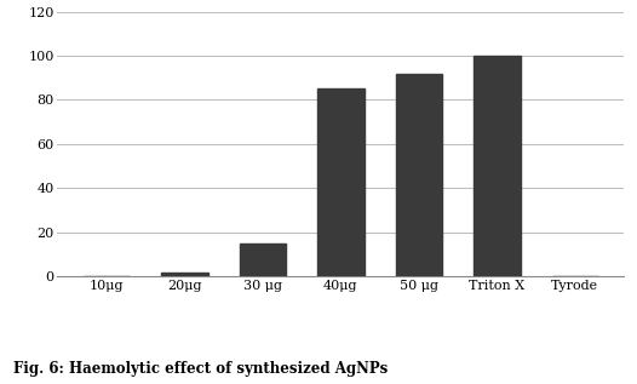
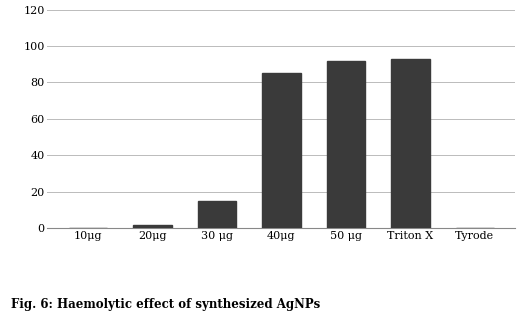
Triton X: 100 -> 93
